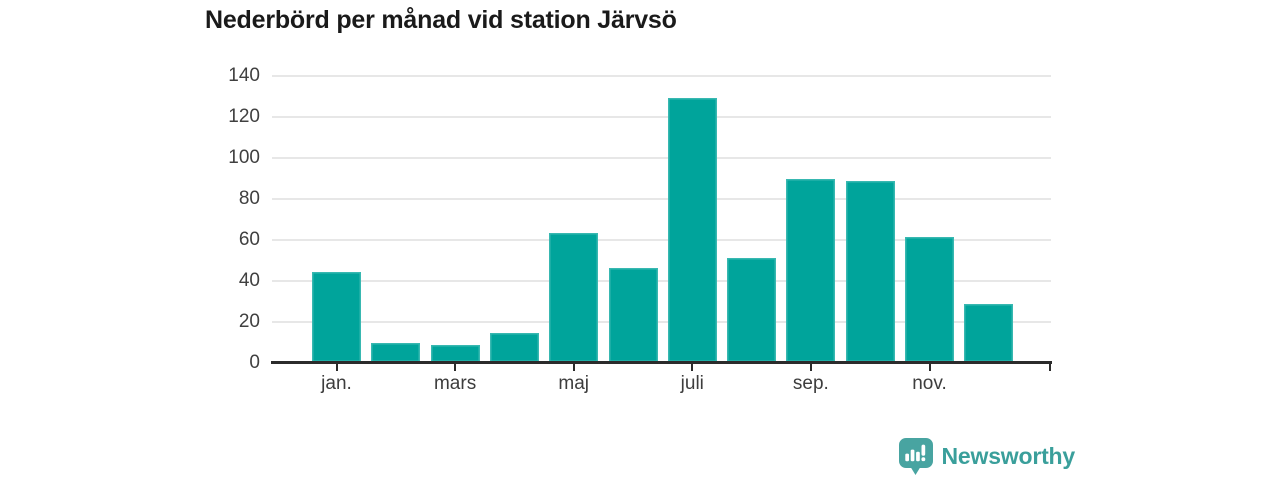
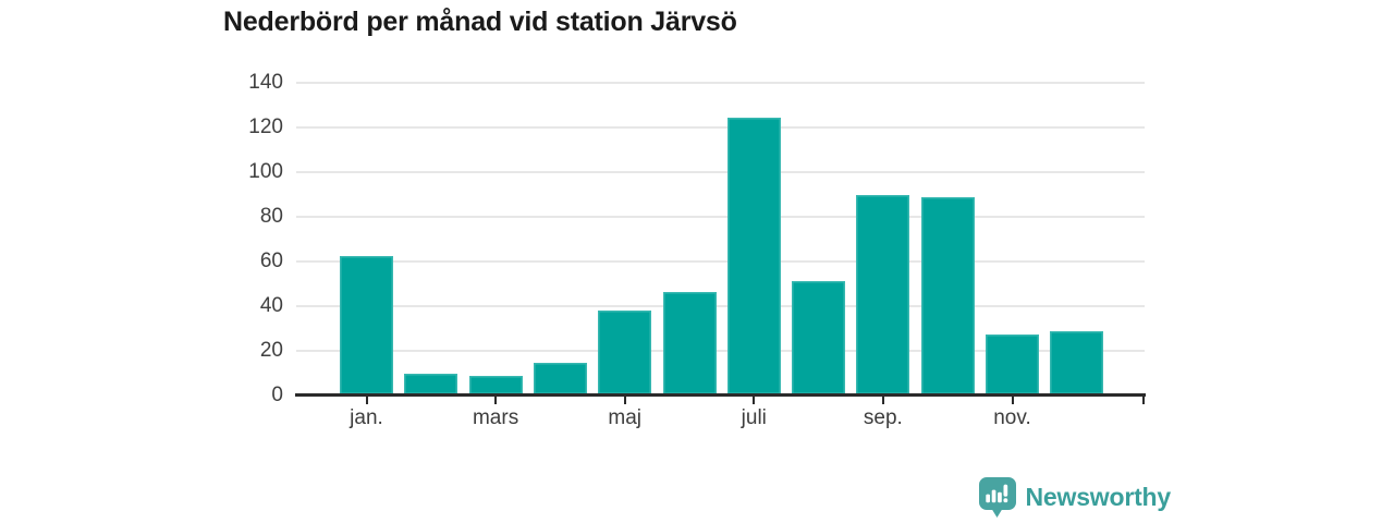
jan.: 44 -> 62
maj: 63 -> 38
juli: 129 -> 124
nov.: 61 -> 27
